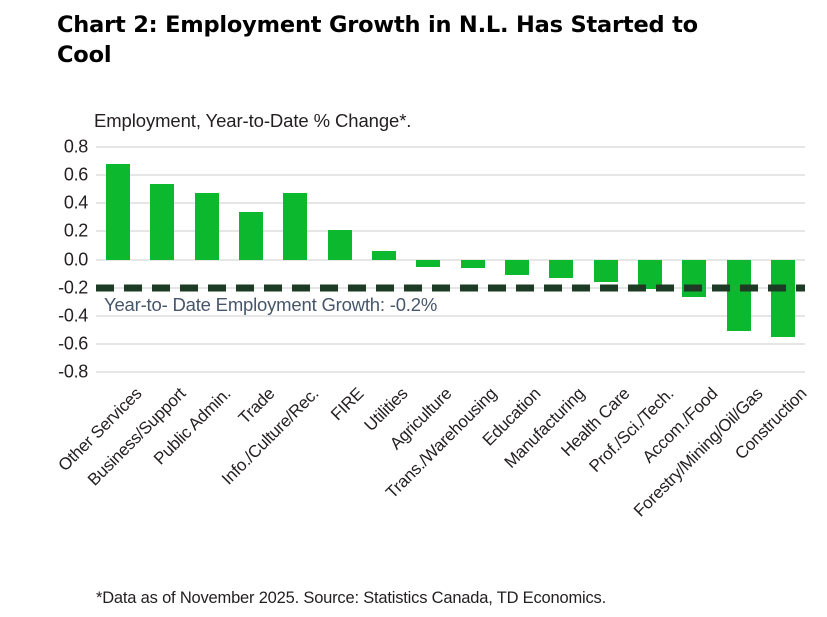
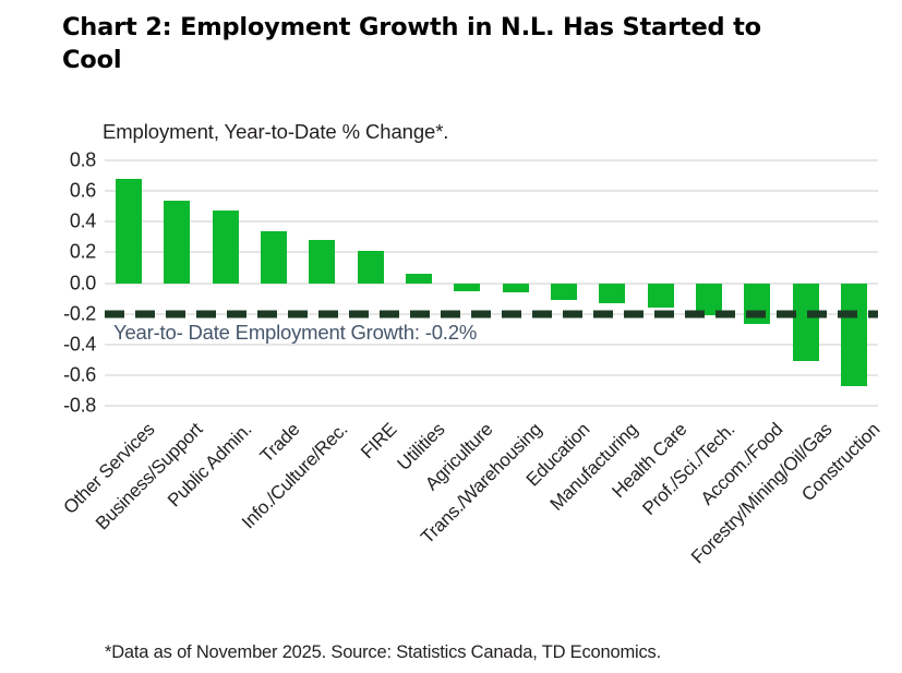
Info./Culture/Rec.: 0.47 -> 0.28
Construction: -0.55 -> -0.67
